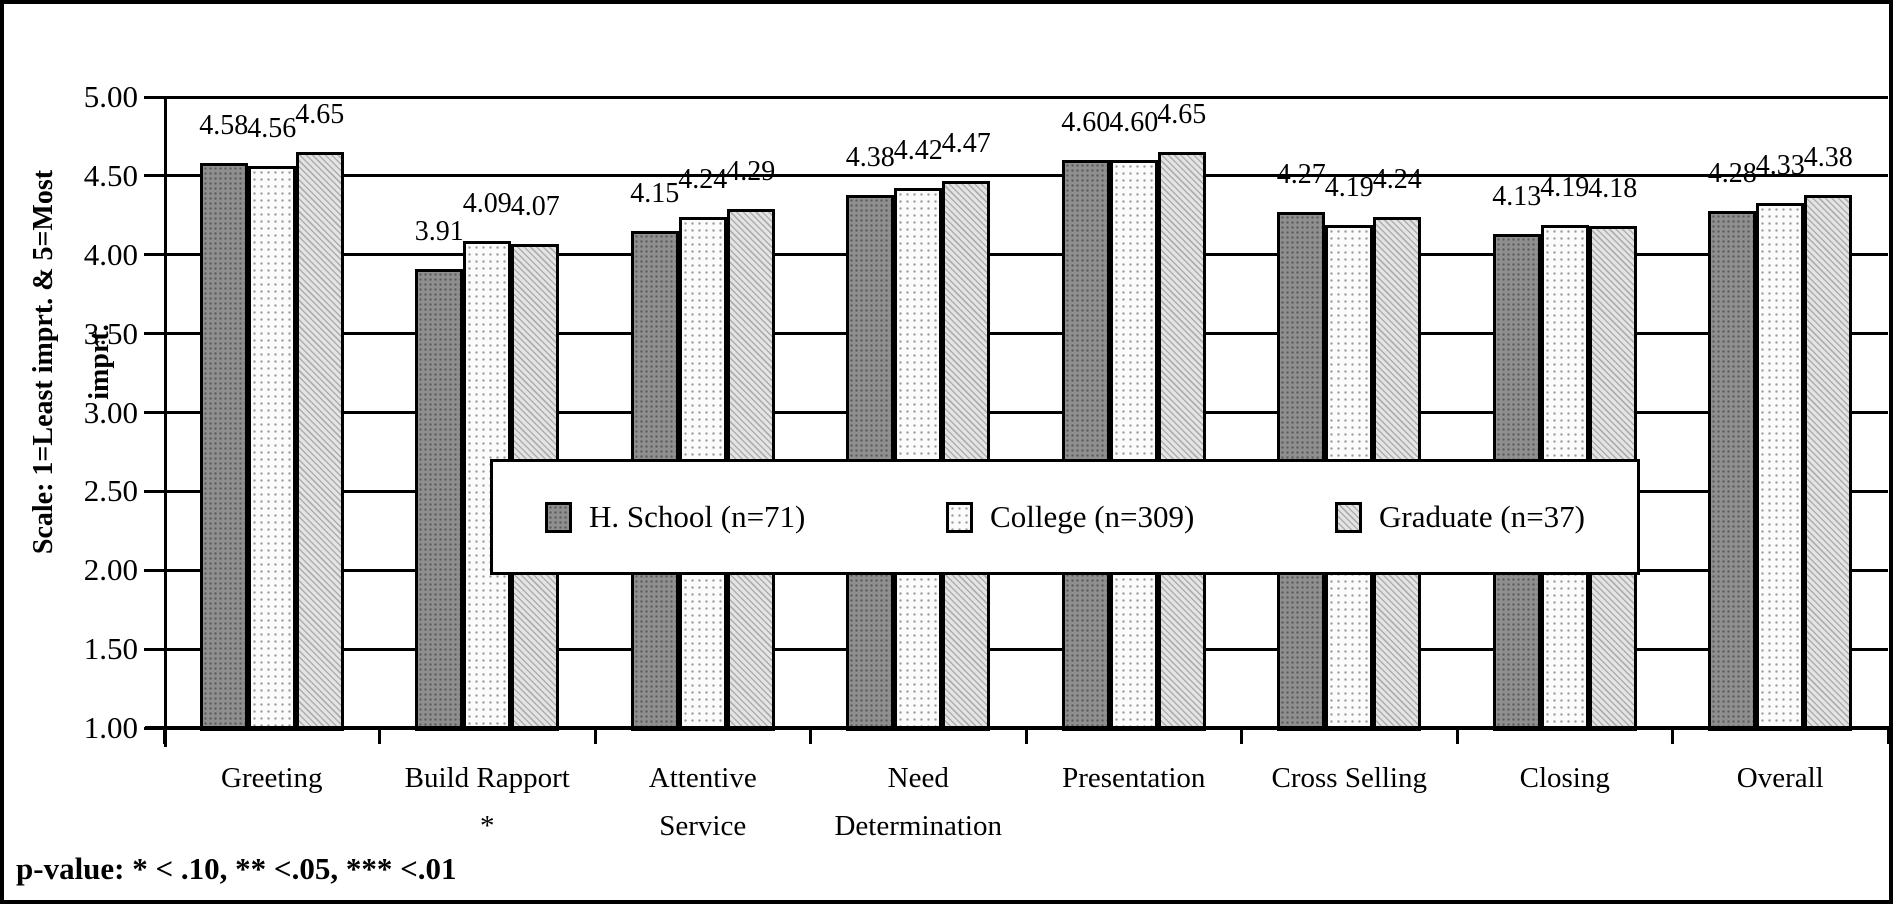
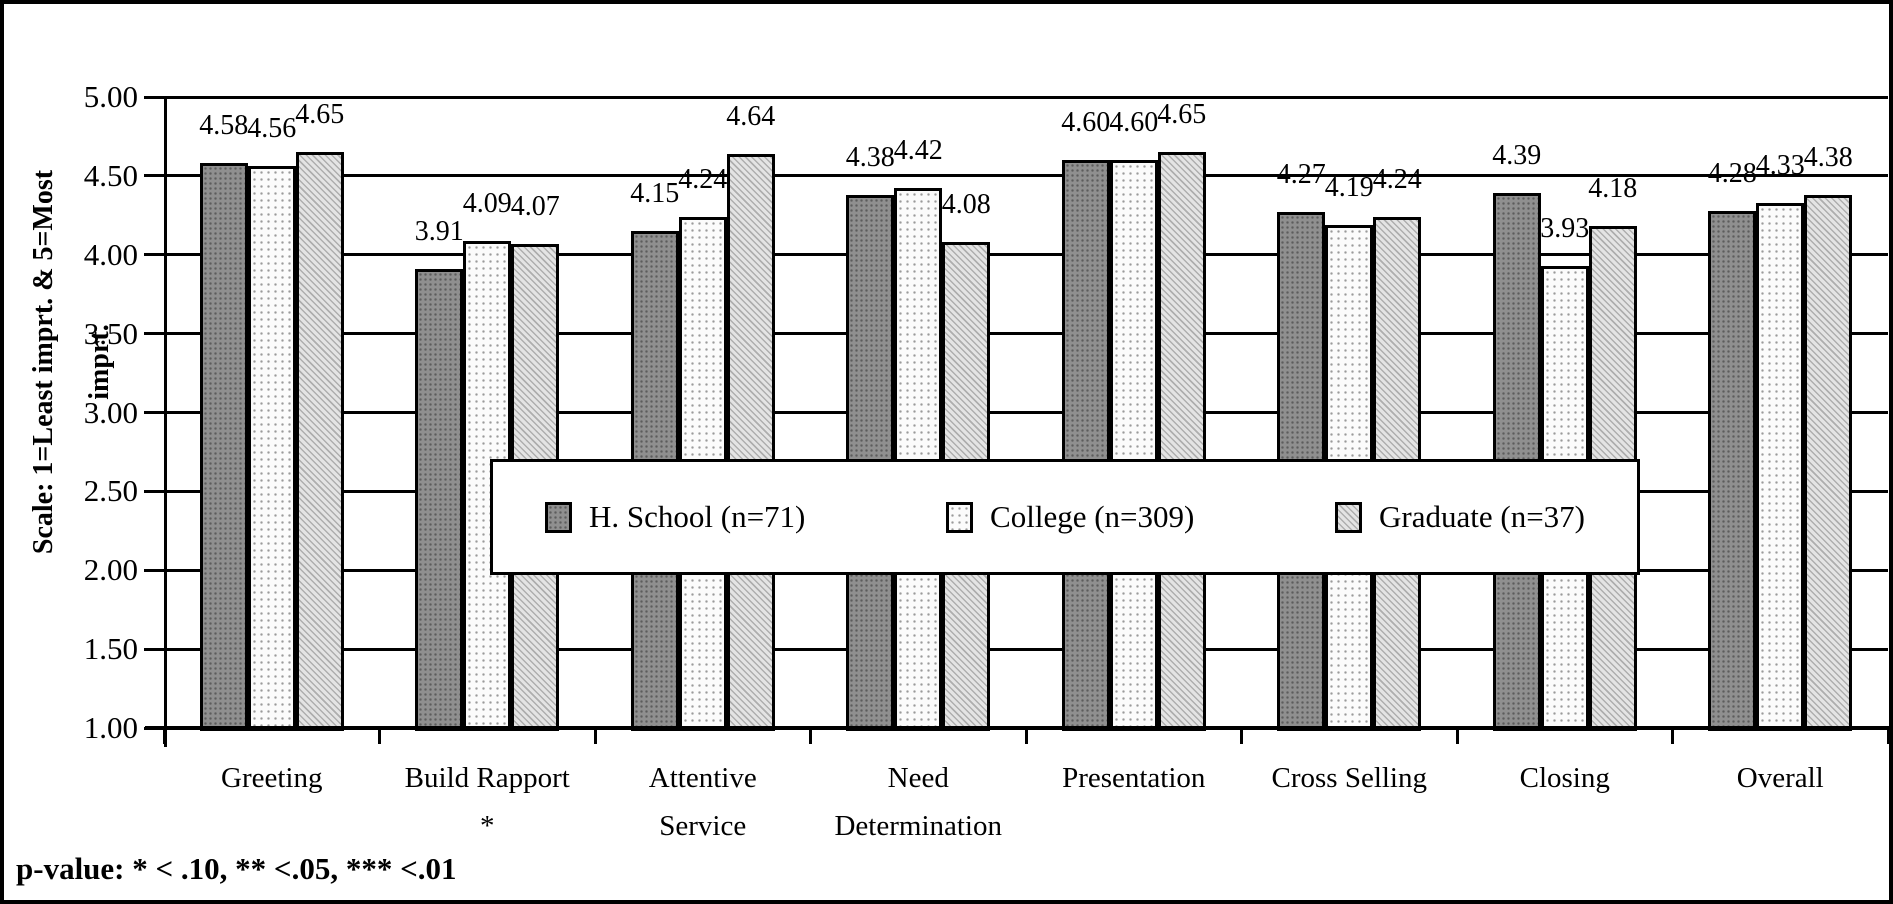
Graduate (n=37)/Attentive Service: 4.29 -> 4.64
Graduate (n=37)/Need Determination: 4.47 -> 4.08
H. School (n=71)/Closing: 4.13 -> 4.39
College (n=309)/Closing: 4.19 -> 3.93
